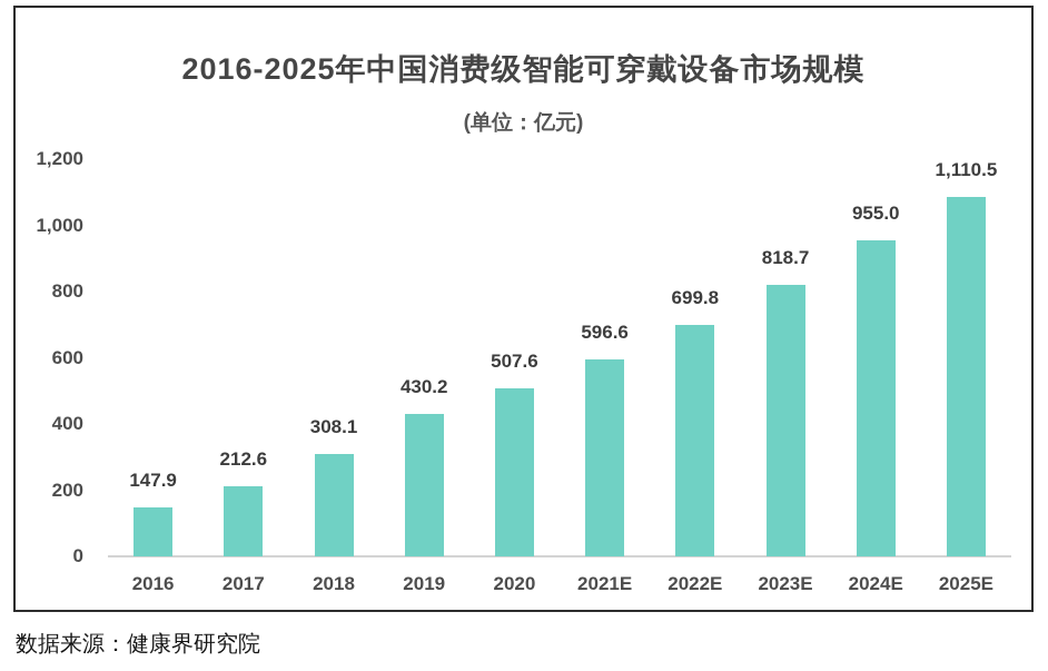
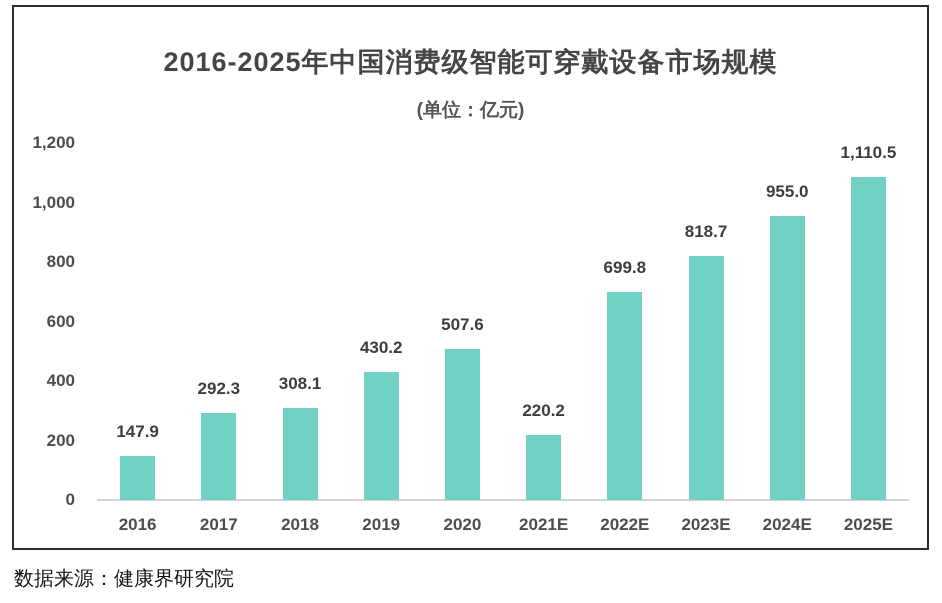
2017: 212.6 -> 292.3
2021E: 596.6 -> 220.2
